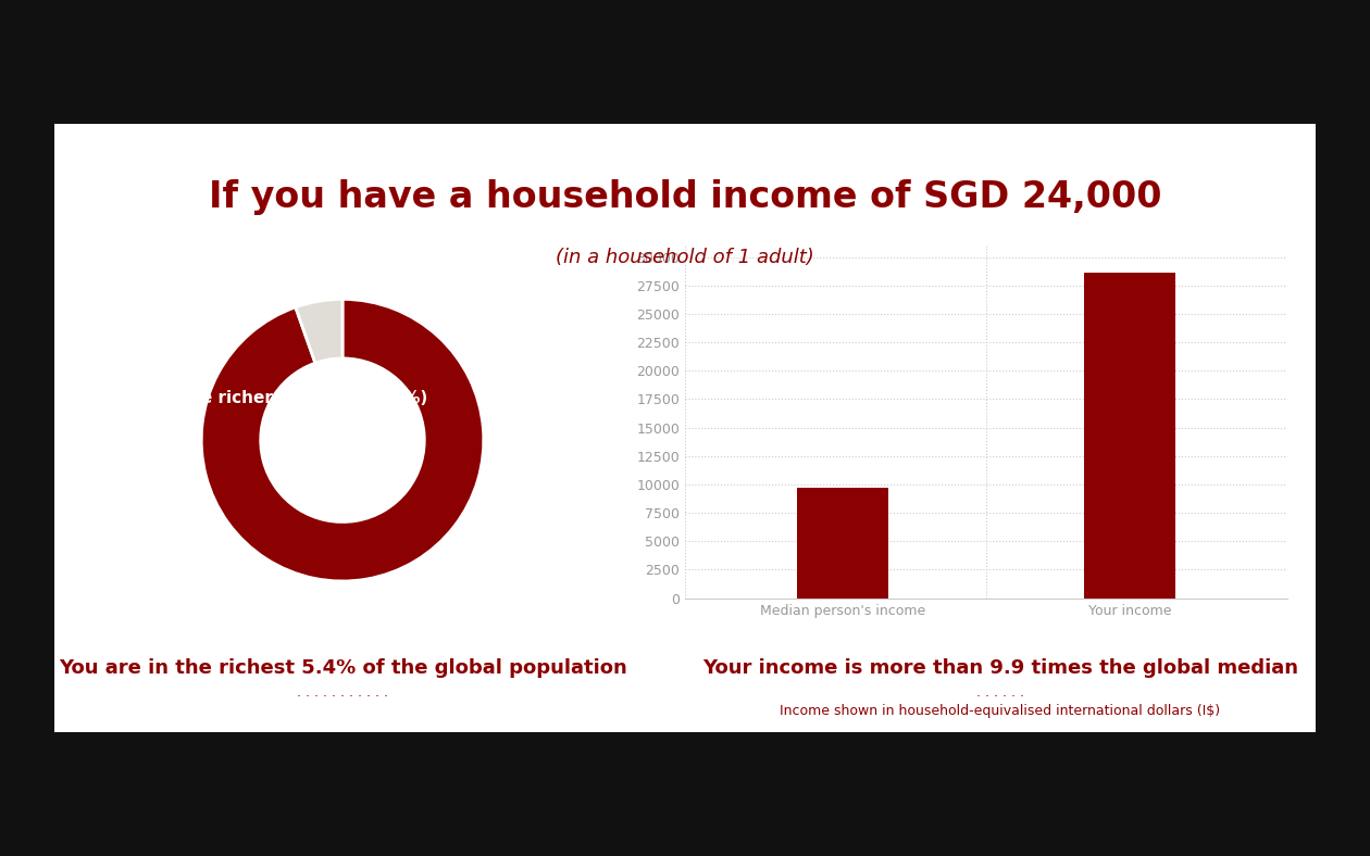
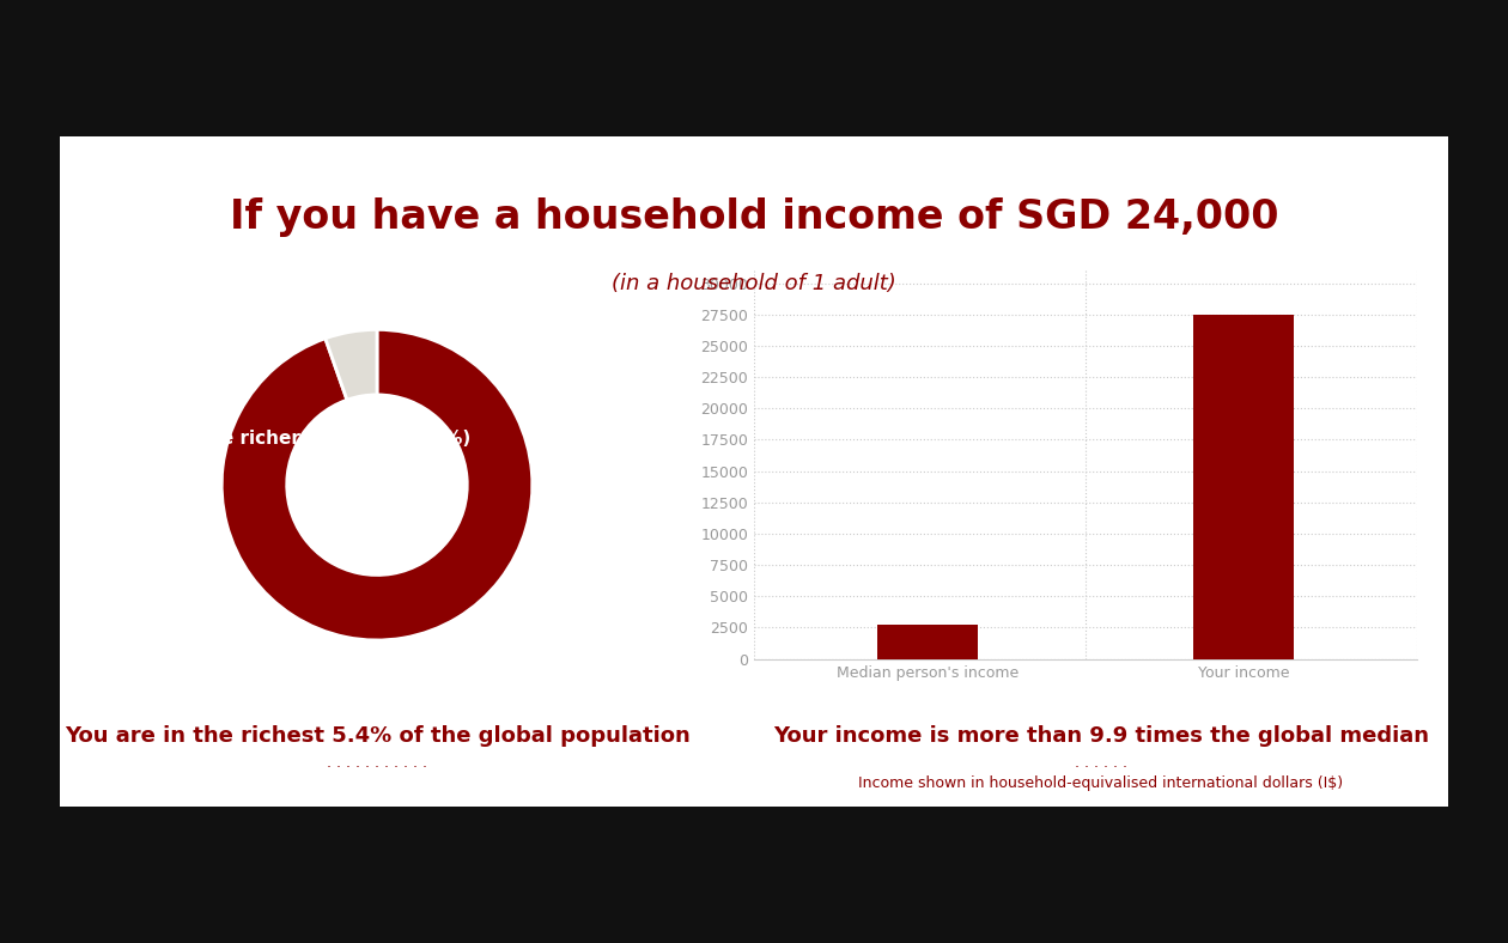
Median person's income: 9700 -> 2800
Your income: 28600 -> 27500
